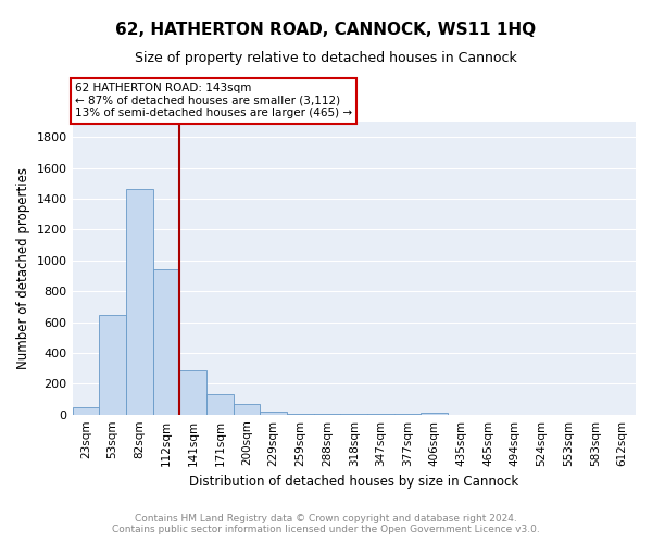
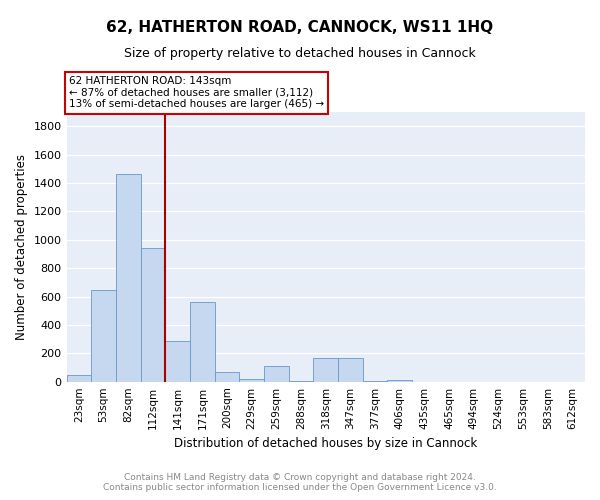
171sqm: 130 -> 560
259sqm: 10 -> 110
318sqm: 0 -> 170
347sqm: 0 -> 170
